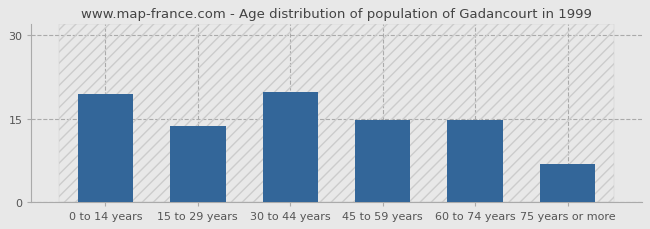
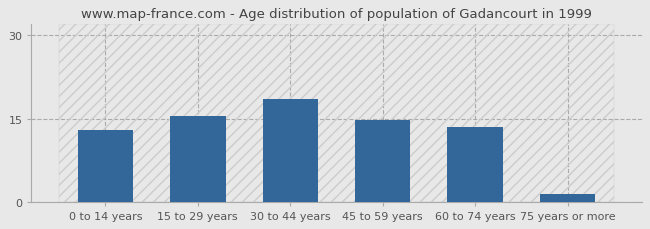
0 to 14 years: 19.4 -> 13.0
15 to 29 years: 13.6 -> 15.5
30 to 44 years: 19.8 -> 18.5
60 to 74 years: 14.8 -> 13.5
75 years or more: 6.8 -> 1.3
